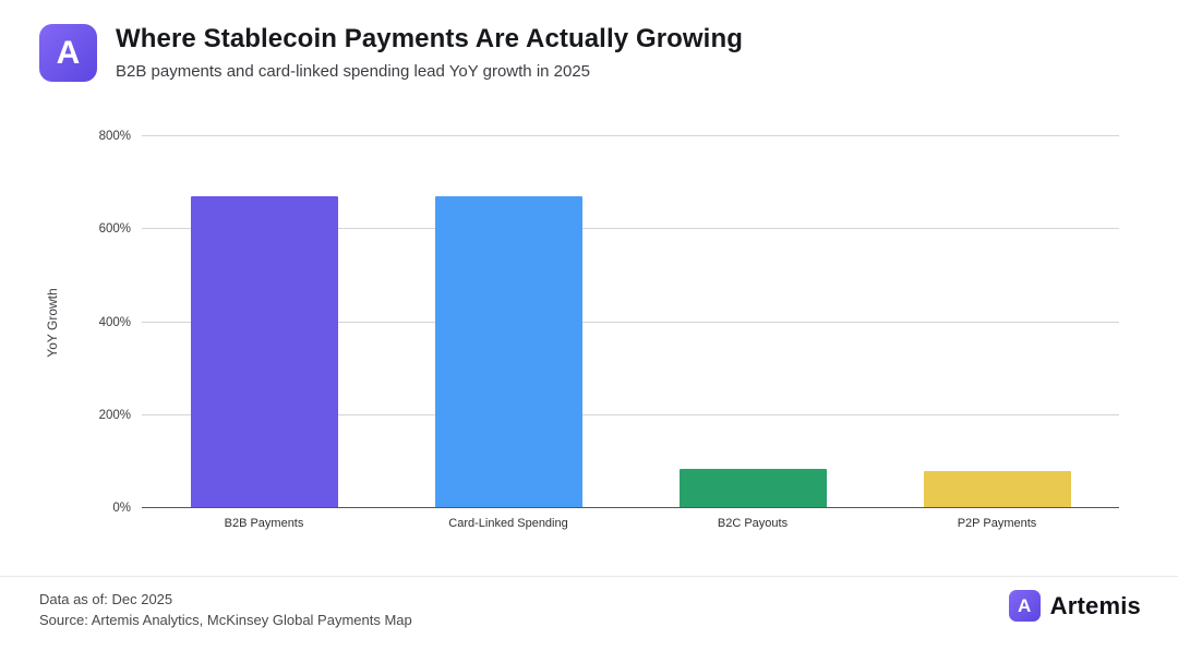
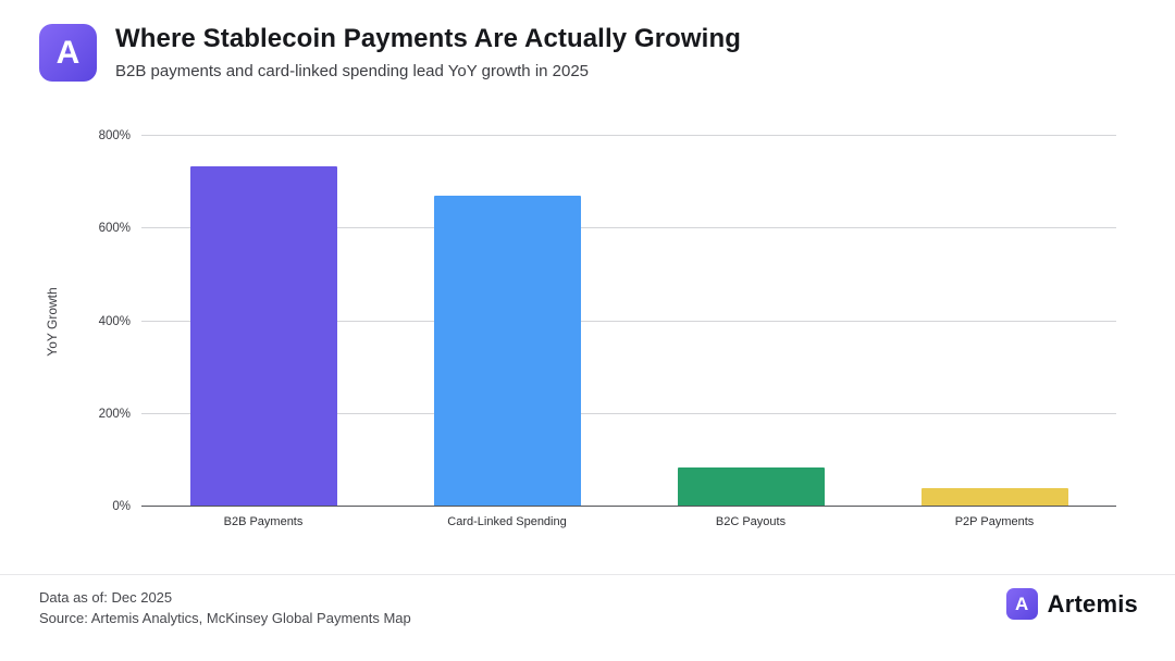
B2B Payments: 670% -> 740%
P2P Payments: 80% -> 40%
